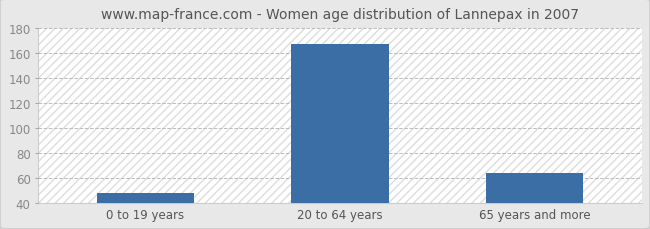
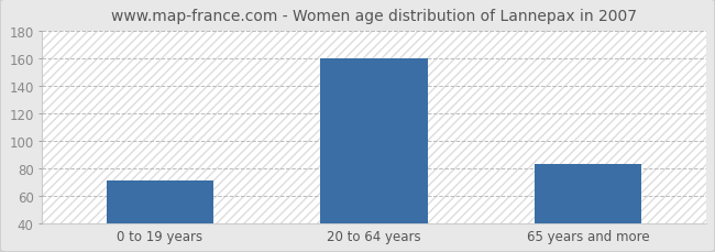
0 to 19 years: 48 -> 71
20 to 64 years: 167 -> 160
65 years and more: 64 -> 83
